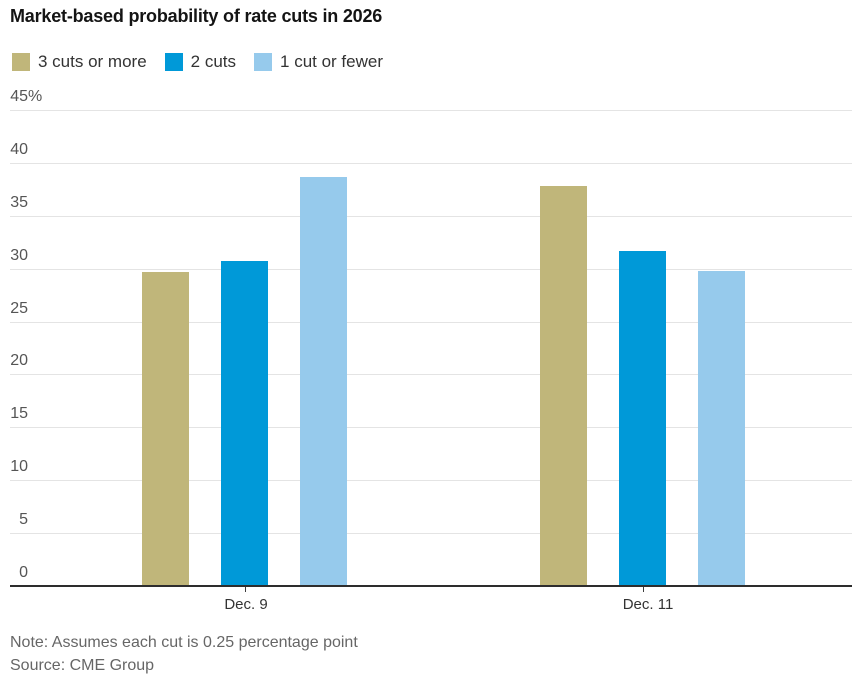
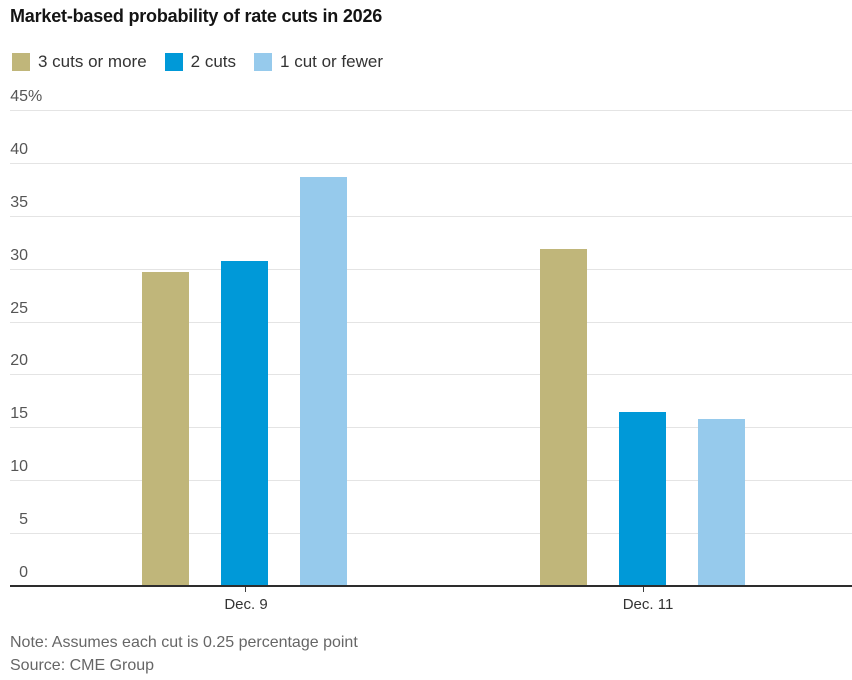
3 cuts or more/Dec. 11: 37.9 -> 32.0
2 cuts/Dec. 11: 31.8 -> 16.5
1 cut or fewer/Dec. 11: 29.9 -> 15.9
